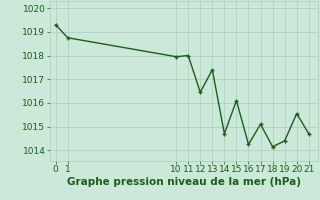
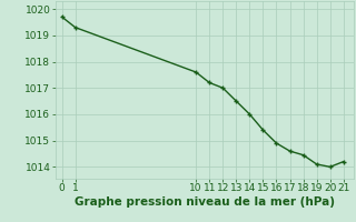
0: 1019.30 -> 1019.70
1: 1018.75 -> 1019.30
10: 1017.95 -> 1017.60
11: 1018.00 -> 1017.20
12: 1016.45 -> 1017.00
13: 1017.40 -> 1016.50
14: 1014.70 -> 1016.00
15: 1016.10 -> 1015.40
16: 1014.25 -> 1014.90
17: 1015.10 -> 1014.60
18: 1014.15 -> 1014.45
19: 1014.40 -> 1014.10
20: 1015.55 -> 1014.00
21: 1014.70 -> 1014.20
